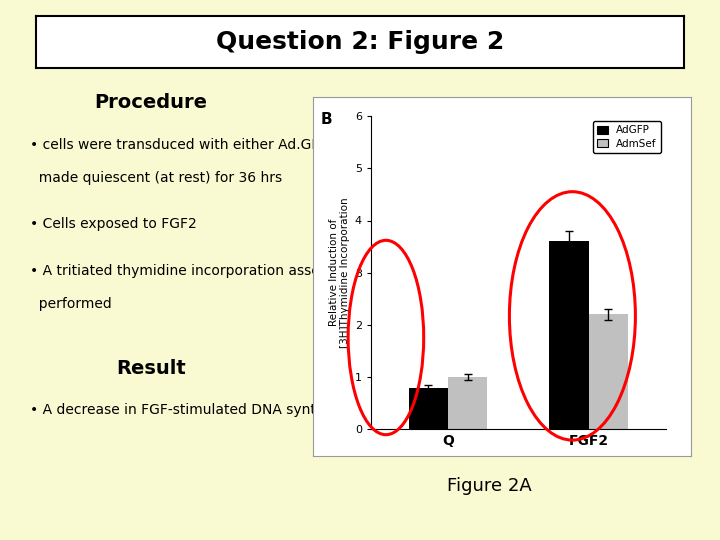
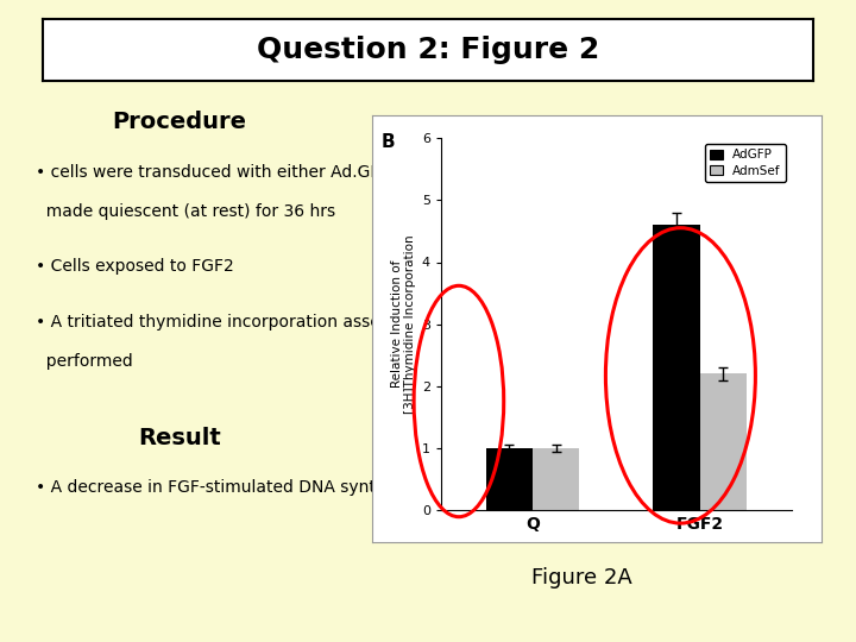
AdGFP/Q: 0.8 -> 1.0
AdGFP/FGF2: 3.6 -> 4.6
